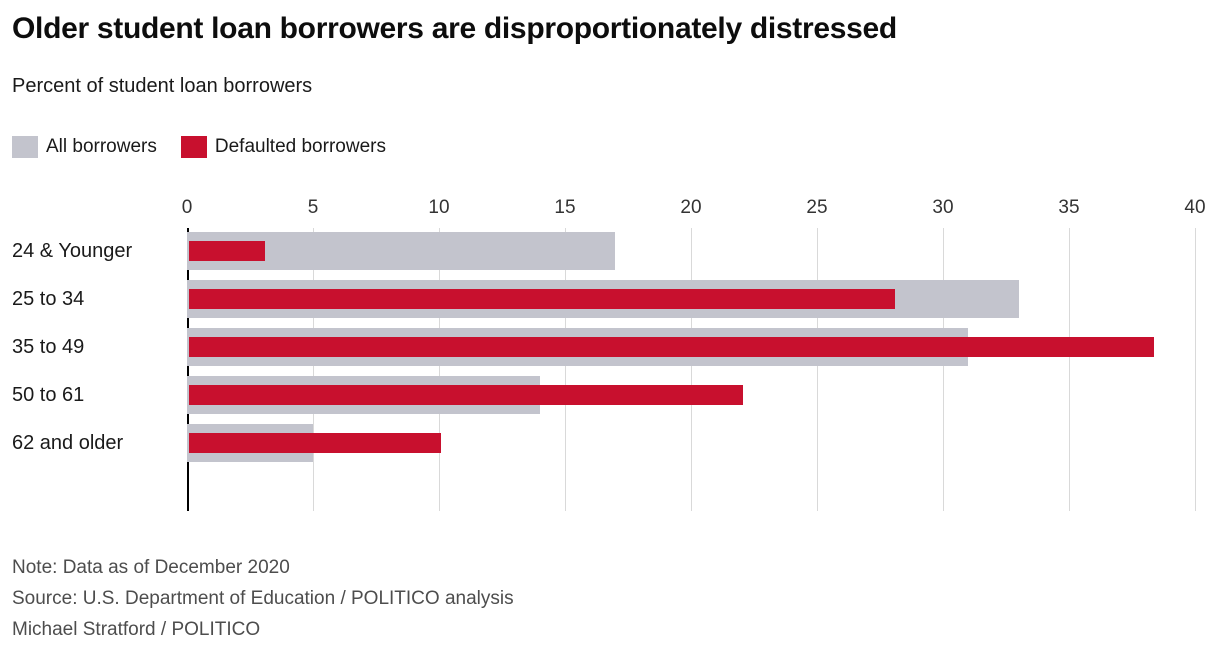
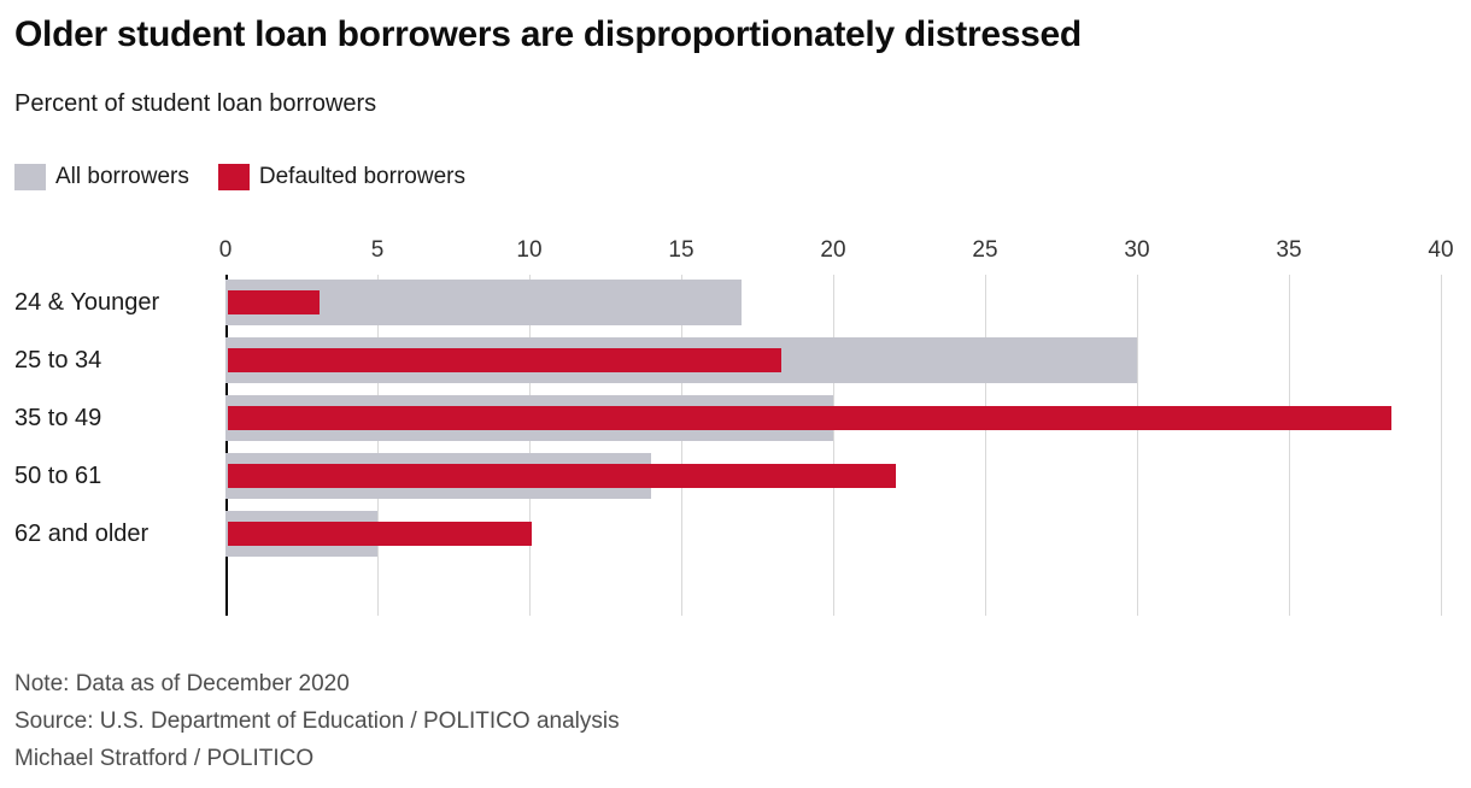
All borrowers/25 to 34: 33 -> 30
Defaulted borrowers/25 to 34: 28.0 -> 18.2
All borrowers/35 to 49: 31 -> 20
